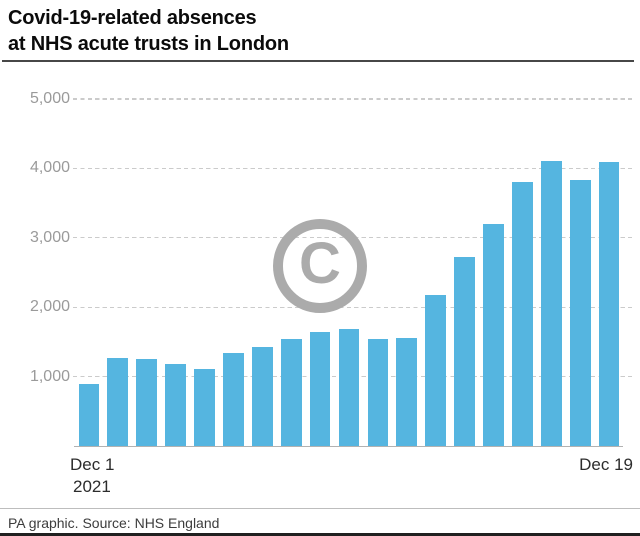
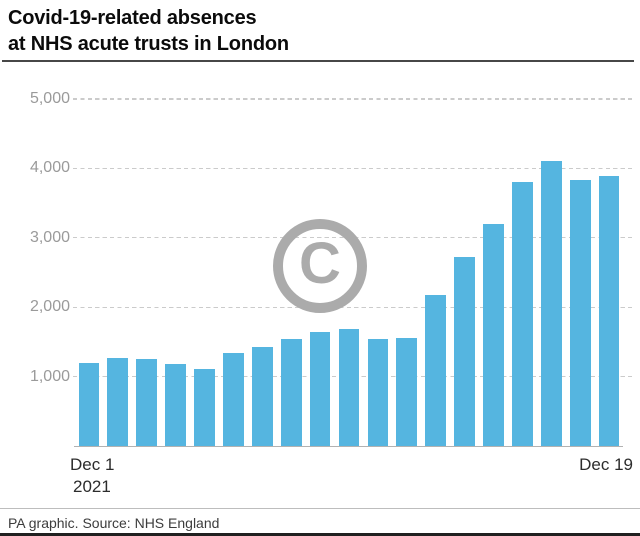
Dec 1: 900 -> 1200
Dec 19: 4100 -> 3900
